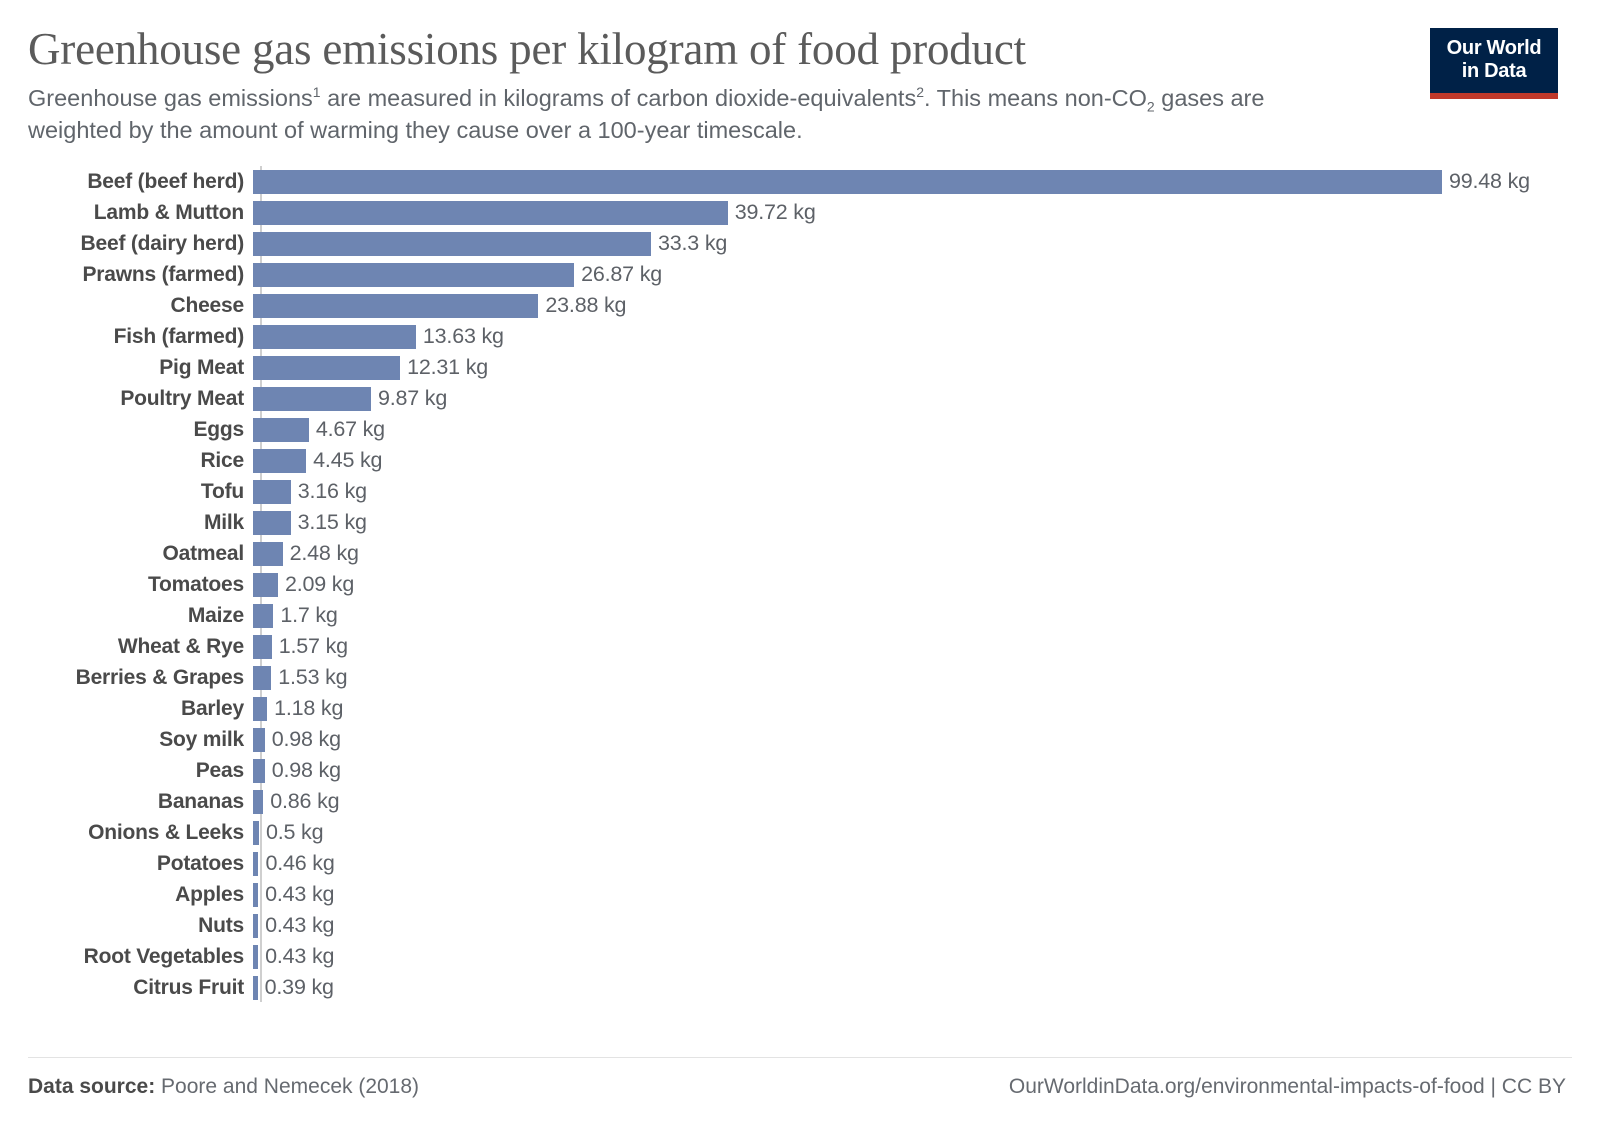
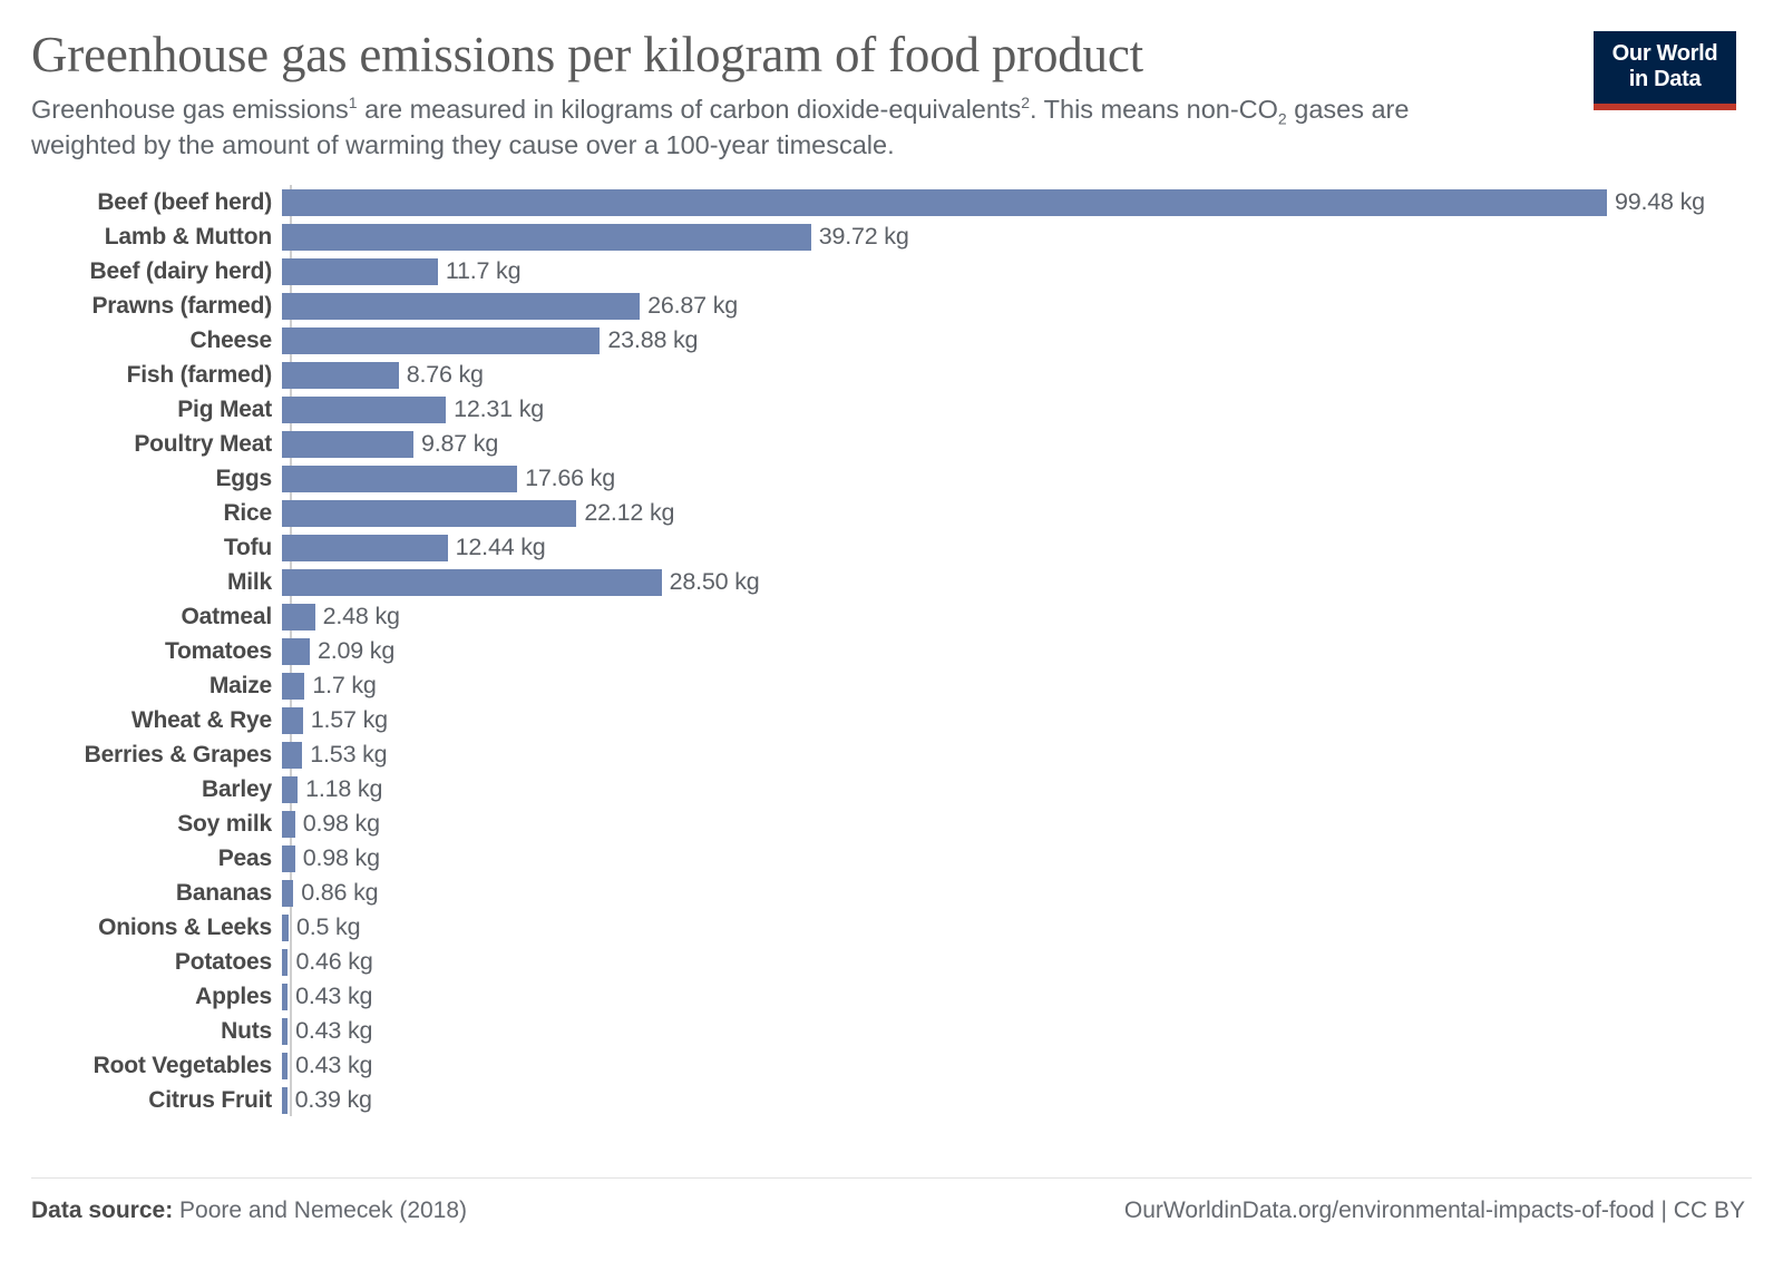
Beef (dairy herd): 33.3 -> 11.7
Fish (farmed): 13.63 -> 8.76
Eggs: 4.67 -> 17.66
Rice: 4.45 -> 22.12
Tofu: 3.16 -> 12.44
Milk: 3.15 -> 28.50
